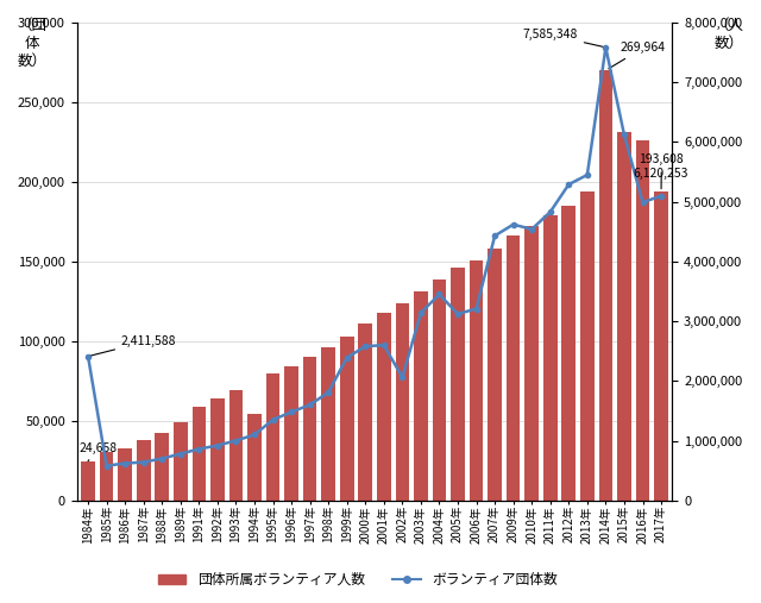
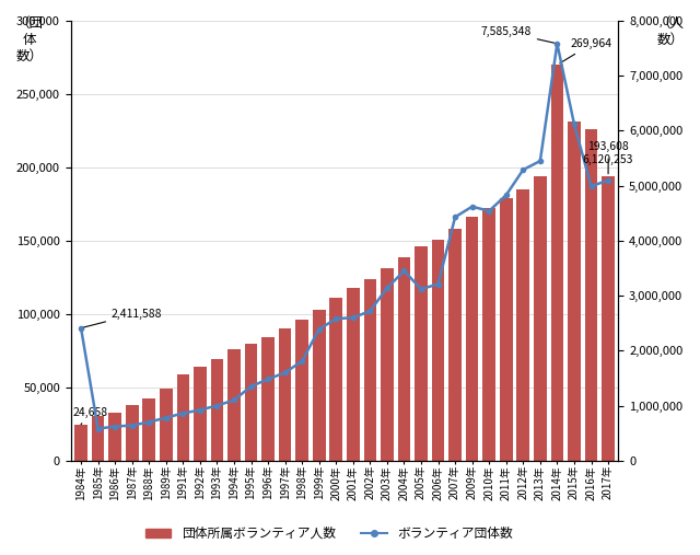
団体所属ボランティア人数/1994年: 54,000 -> 76,000
ボランティア団体数/2002年: 2,060,000 -> 2,720,000
